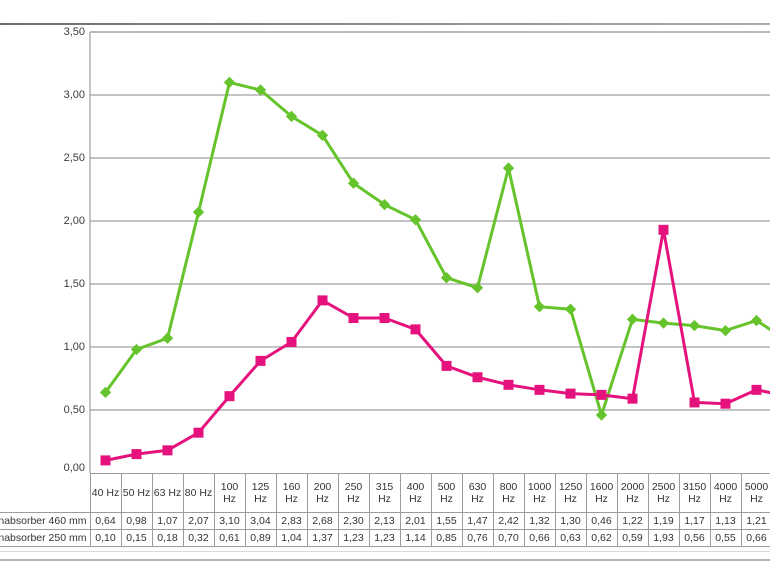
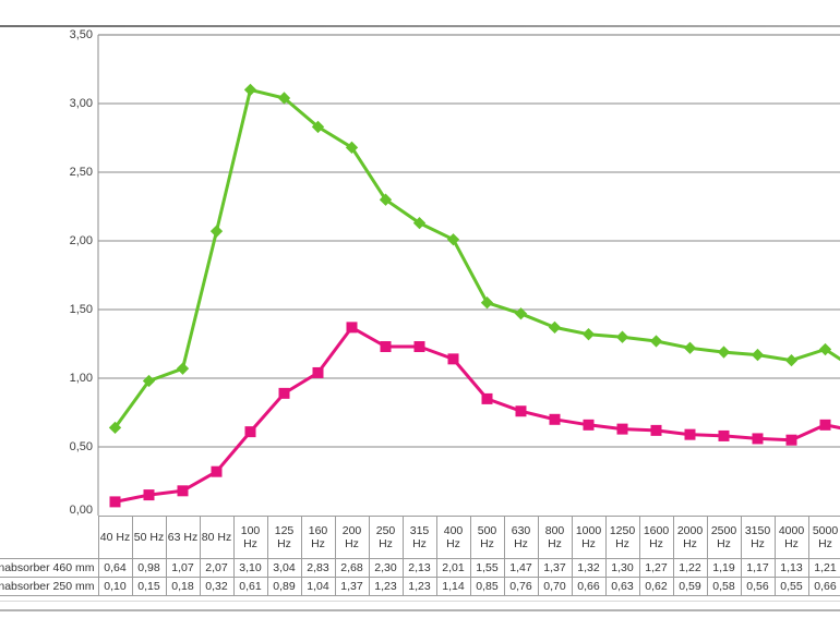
nabsorber 460 mm/800 Hz: 2,42 -> 1,37
nabsorber 460 mm/1600 Hz: 0,46 -> 1,27
nabsorber 250 mm/2500 Hz: 1,93 -> 0,58
